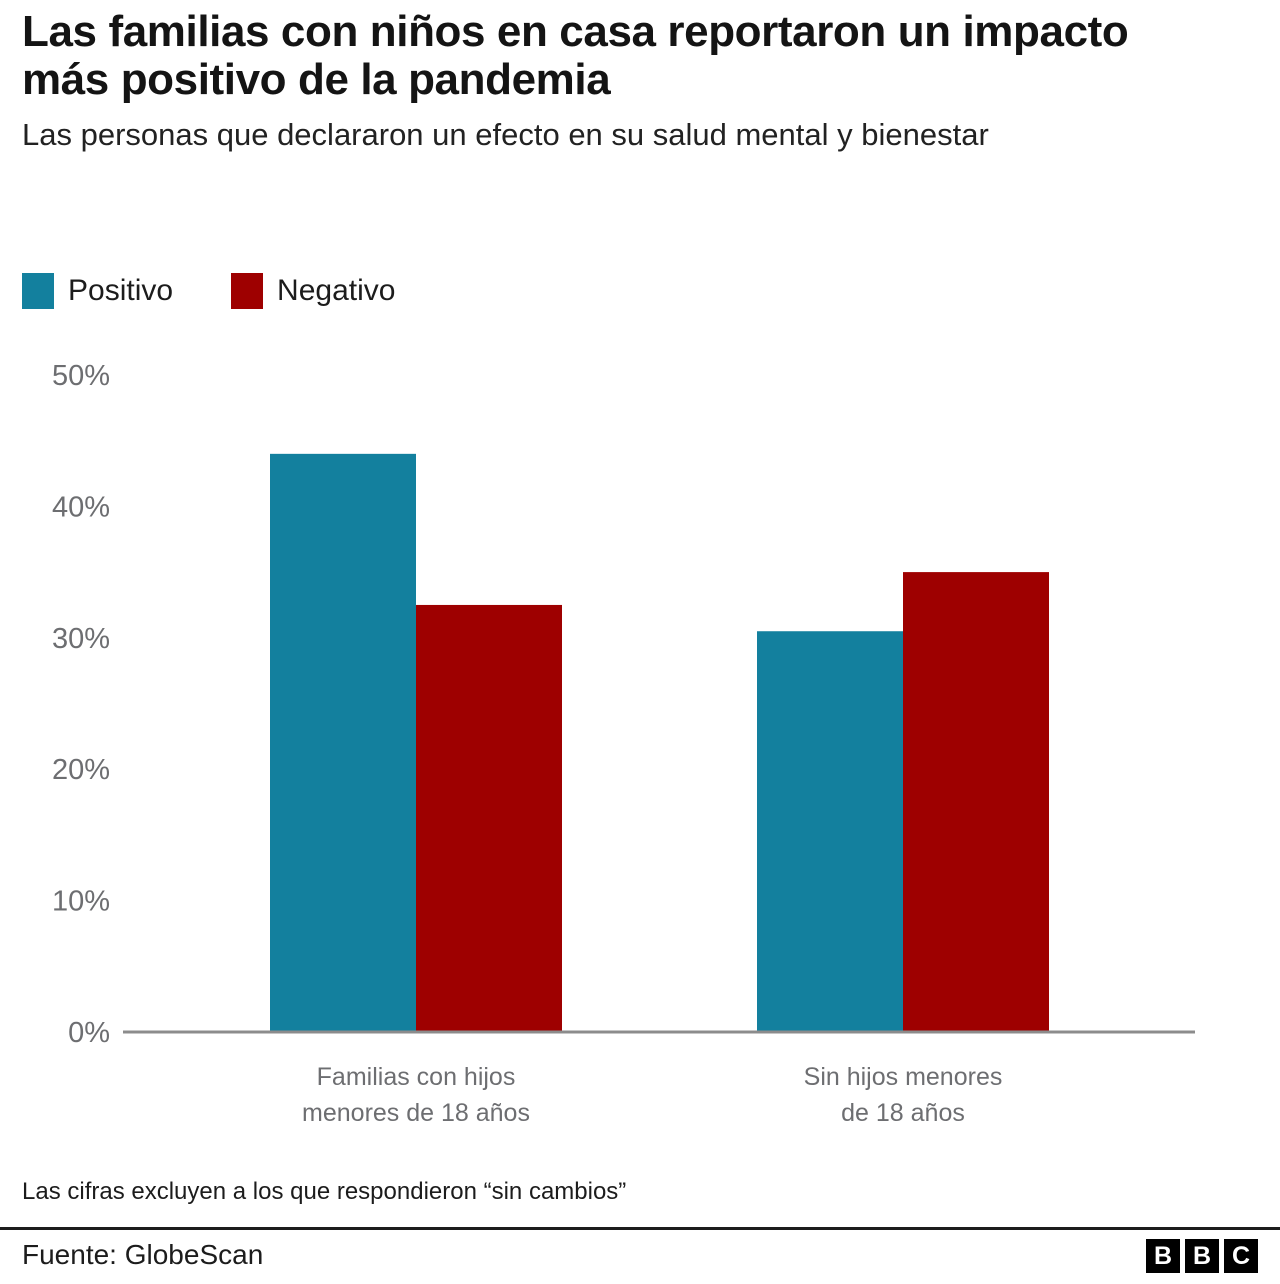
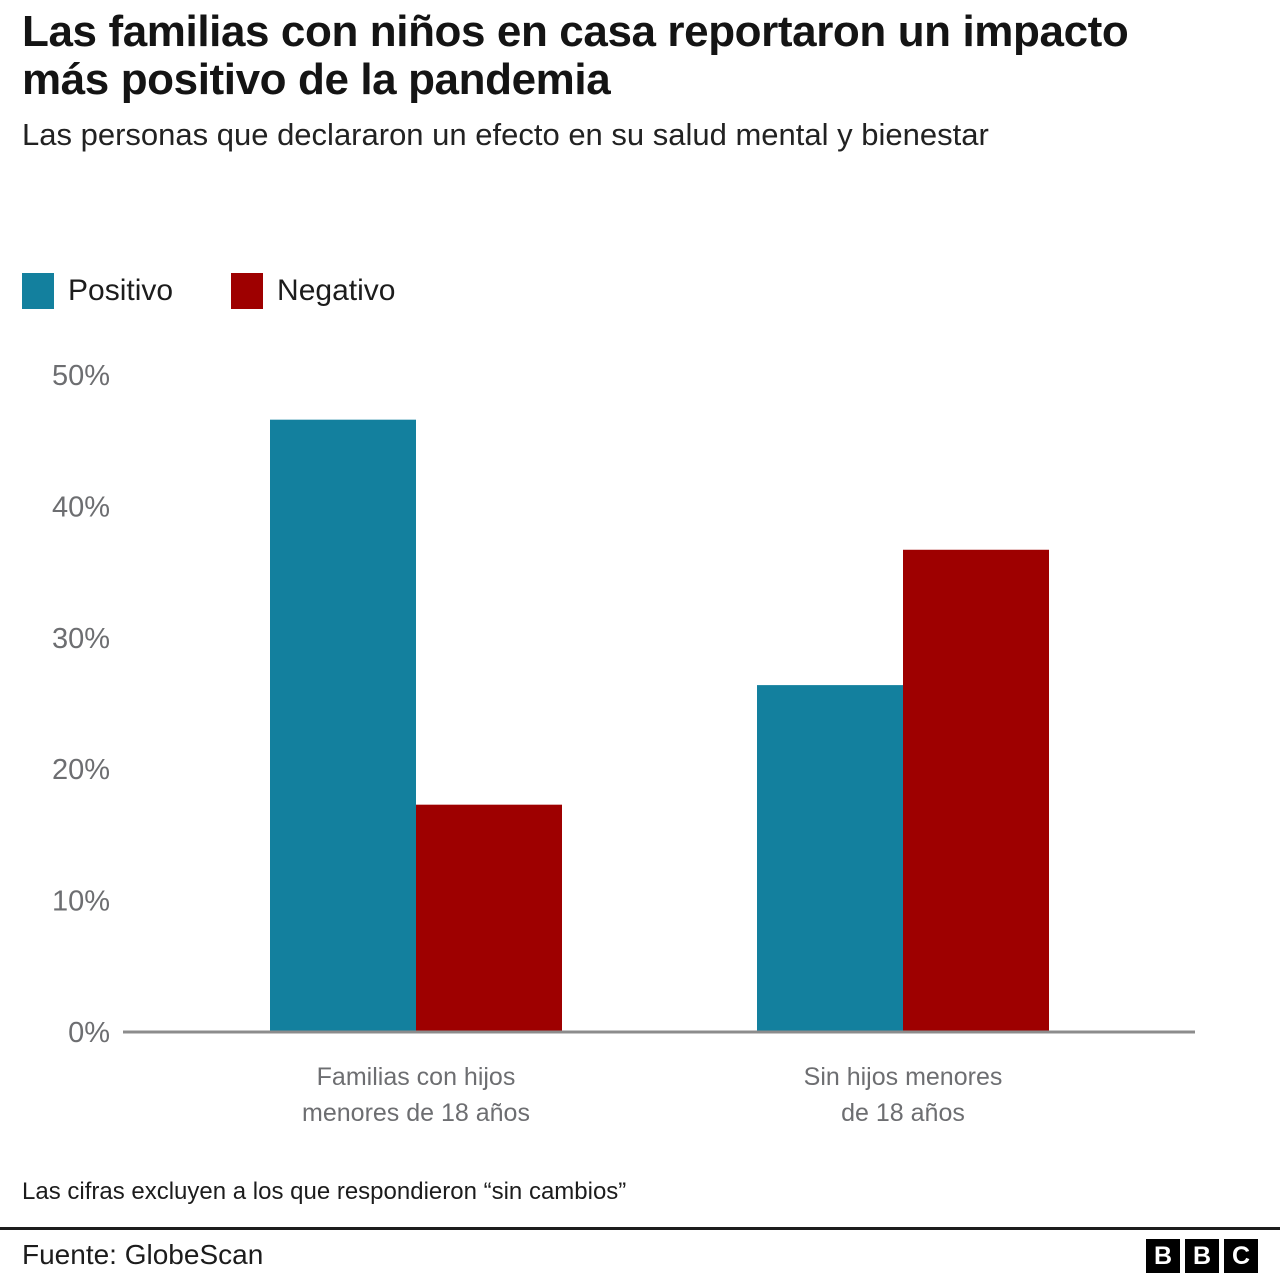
Positivo/Familias con hijos menores de 18 años: 44.0% -> 46.6%
Negativo/Familias con hijos menores de 18 años: 32.5% -> 17.3%
Positivo/Sin hijos menores de 18 años: 30.5% -> 26.4%
Negativo/Sin hijos menores de 18 años: 35.0% -> 36.7%
